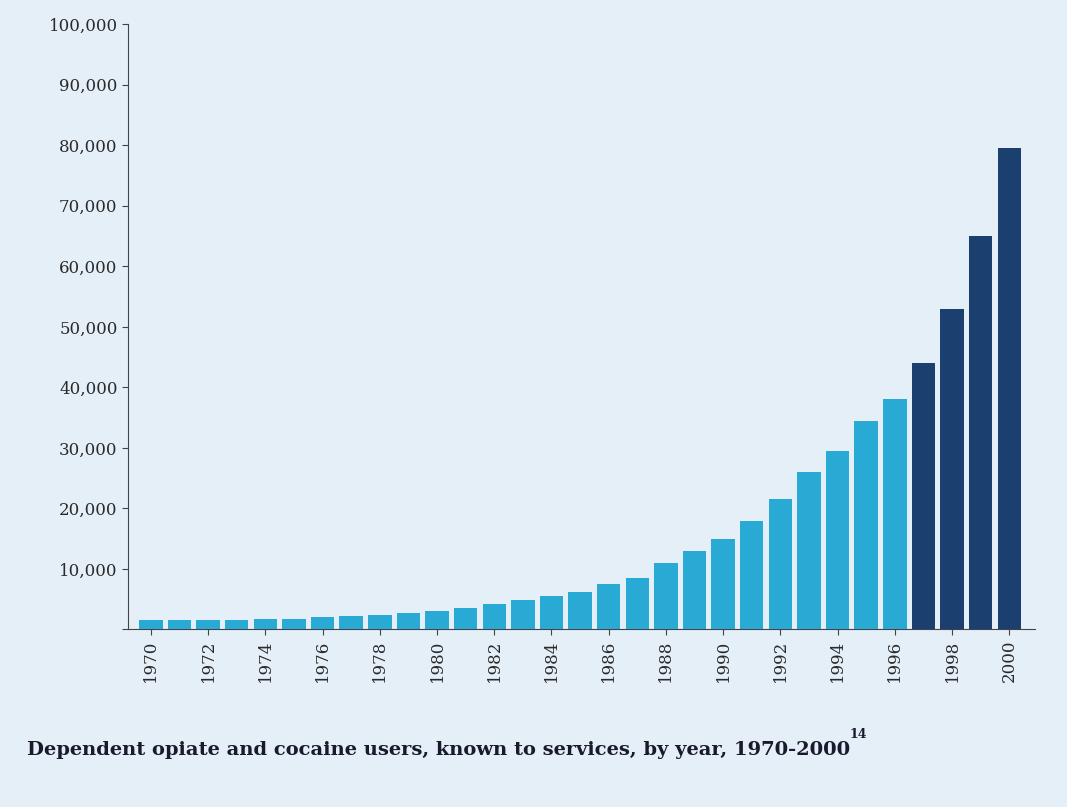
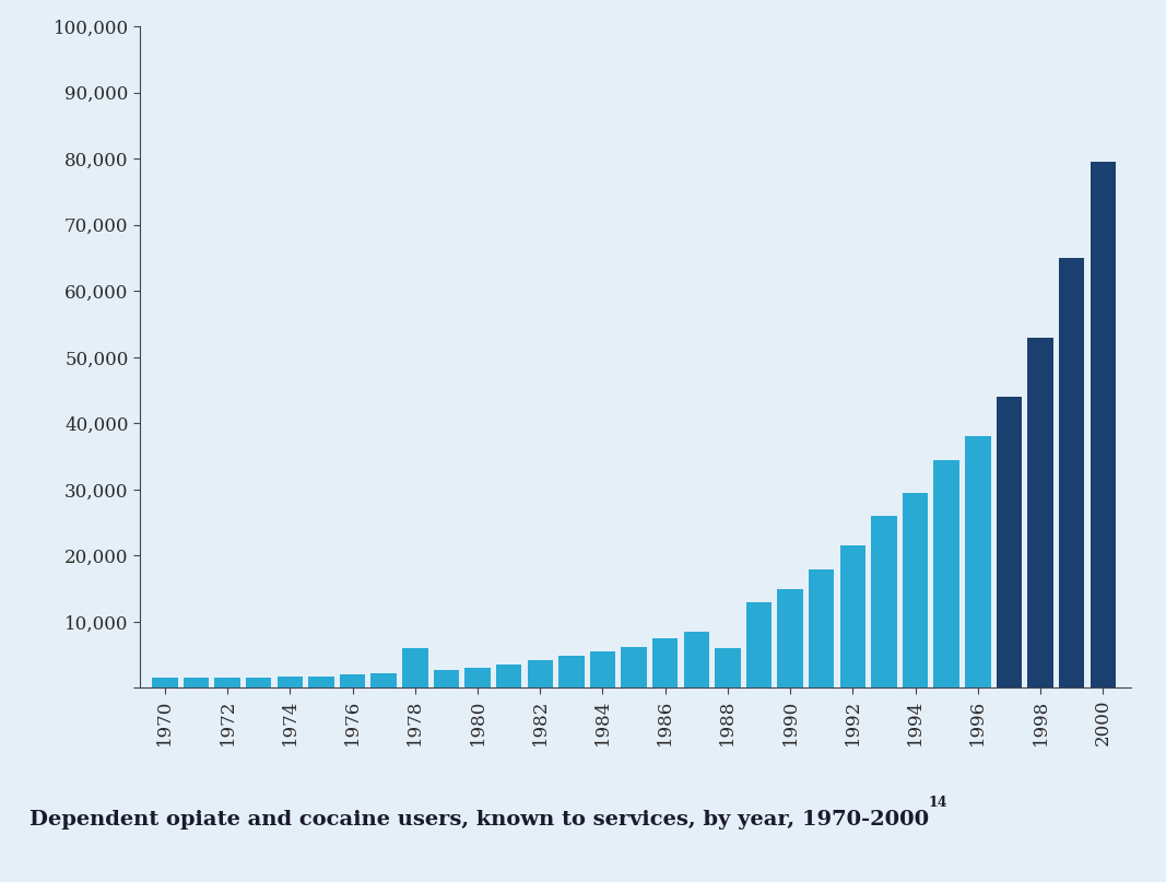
1978: 2,400 -> 6,000
1988: 11,000 -> 6,000
